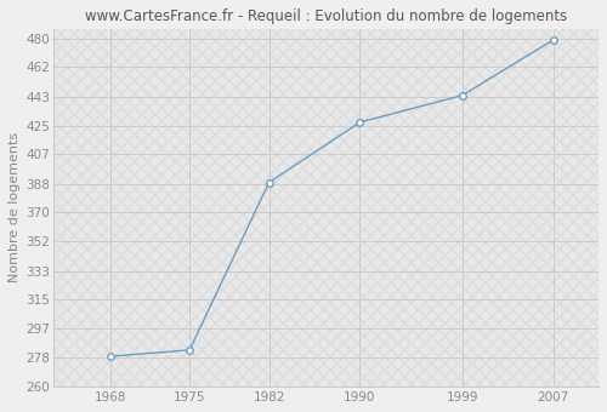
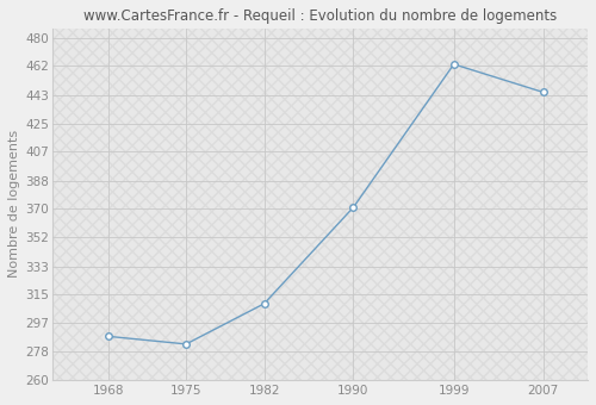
1968: 279 -> 288
1982: 389 -> 309
1990: 427 -> 371
1999: 444 -> 463
2007: 479 -> 445
